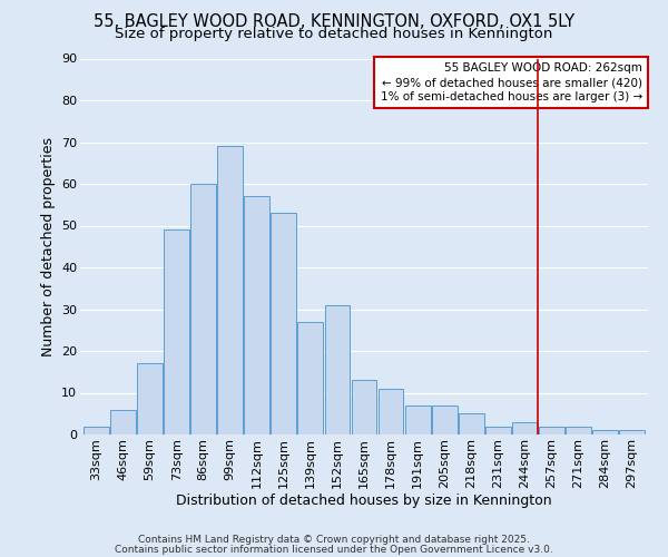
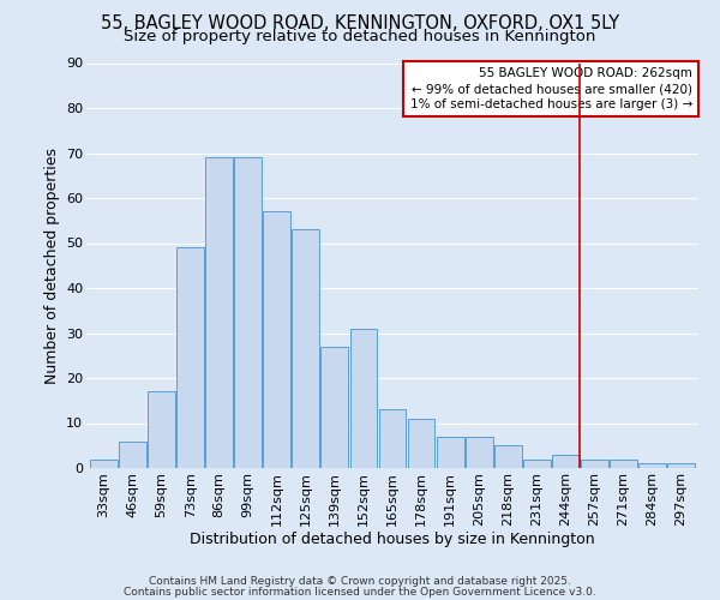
86sqm: 60 -> 69
